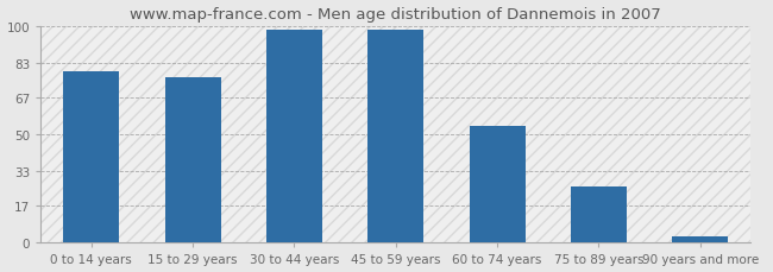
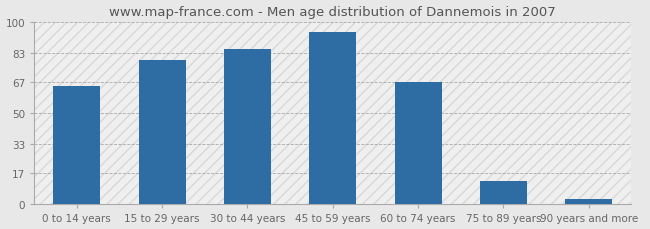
0 to 14 years: 79 -> 65
15 to 29 years: 76 -> 79
30 to 44 years: 98 -> 85
45 to 59 years: 98 -> 94
60 to 74 years: 54 -> 67
75 to 89 years: 26 -> 13
